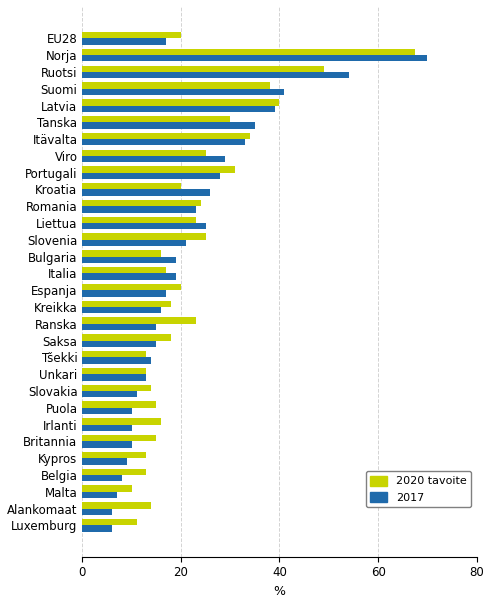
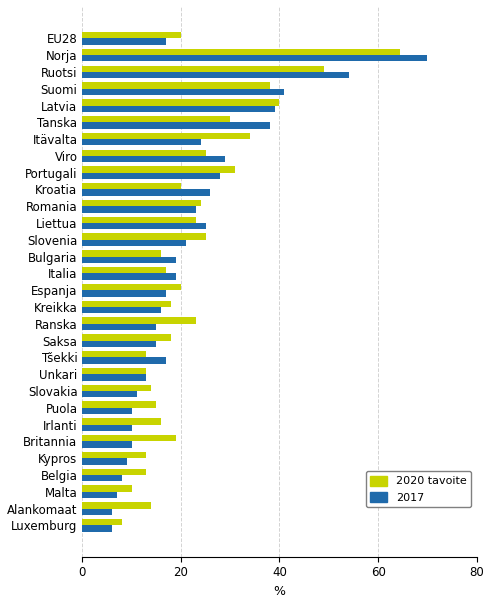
2020 tavoite/Norja: 67.5 -> 64.5
2017/Tanska: 35 -> 38
2017/Itävalta: 33 -> 24
2017/Tšekki: 14 -> 17
2020 tavoite/Britannia: 15.0 -> 19.0
2020 tavoite/Luxemburg: 11.0 -> 8.0
